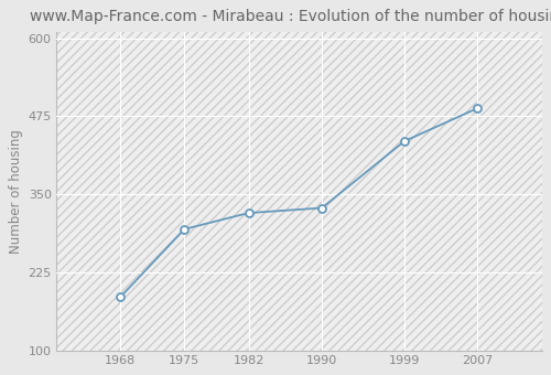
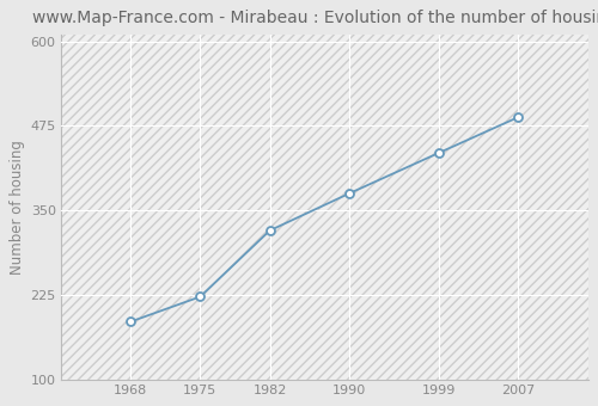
1975: 294 -> 222
1990: 328 -> 375
